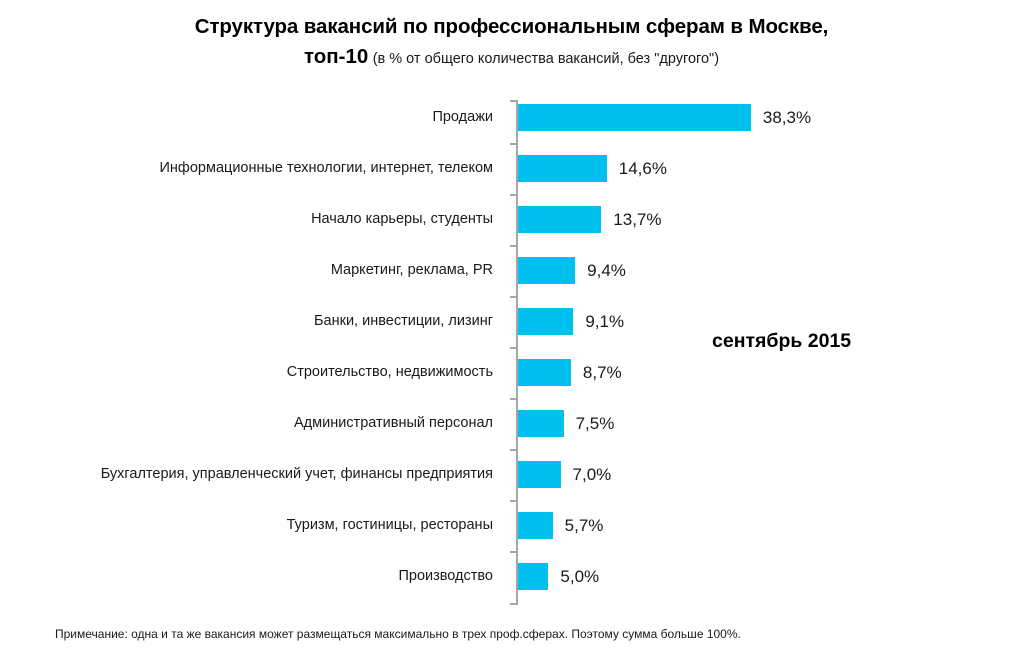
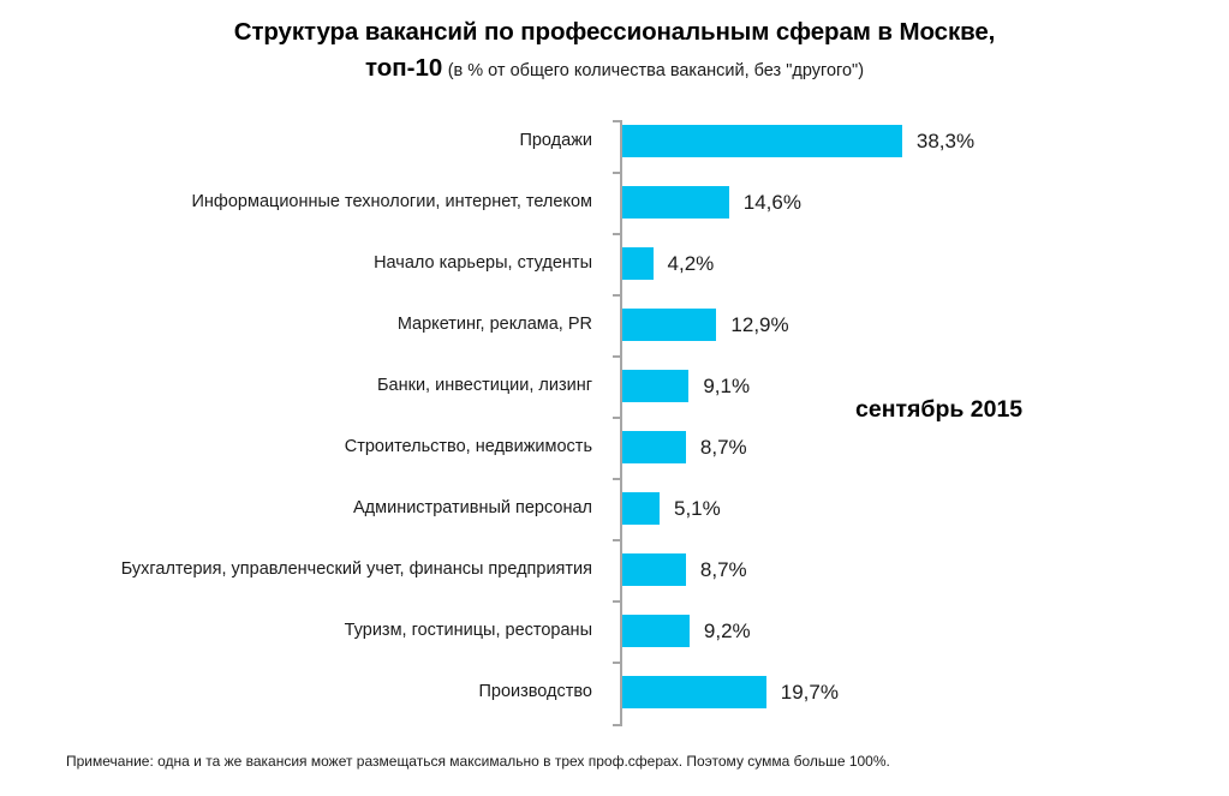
Начало карьеры, студенты: 13,7% -> 4,2%
Маркетинг, реклама, PR: 9,4% -> 12,9%
Административный персонал: 7,5% -> 5,1%
Бухгалтерия, управленческий учет, финансы предприятия: 7,0% -> 8,7%
Туризм, гостиницы, рестораны: 5,7% -> 9,2%
Производство: 5,0% -> 19,7%
